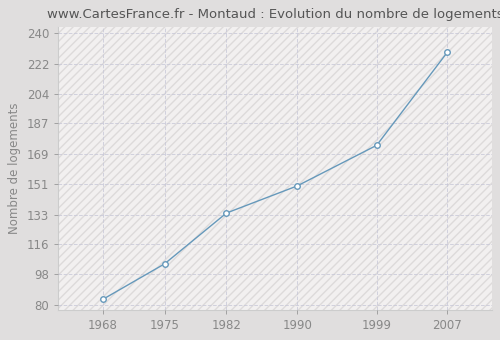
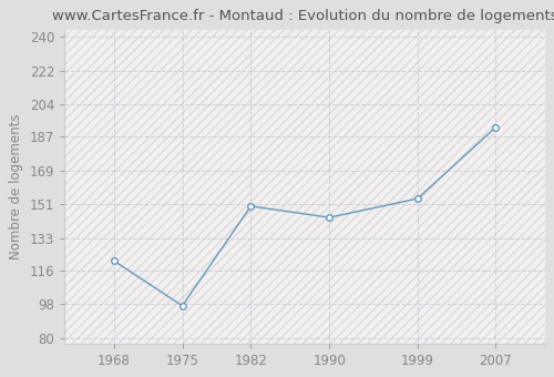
1968: 83 -> 121
1975: 104 -> 97
1982: 134 -> 150
1990: 150 -> 144
1999: 174 -> 154
2007: 229 -> 192
